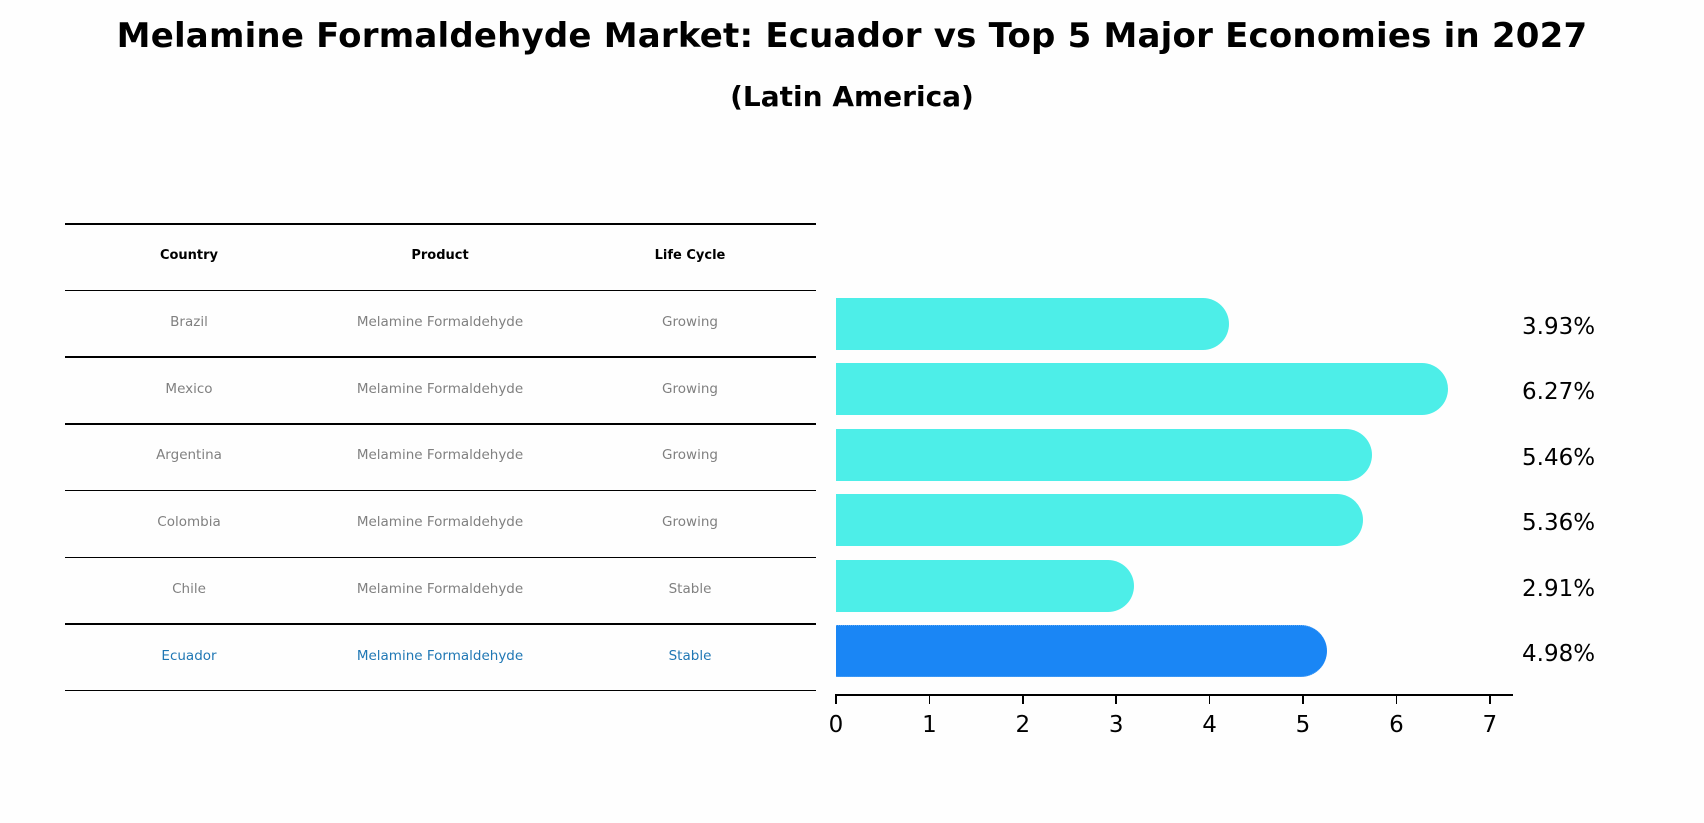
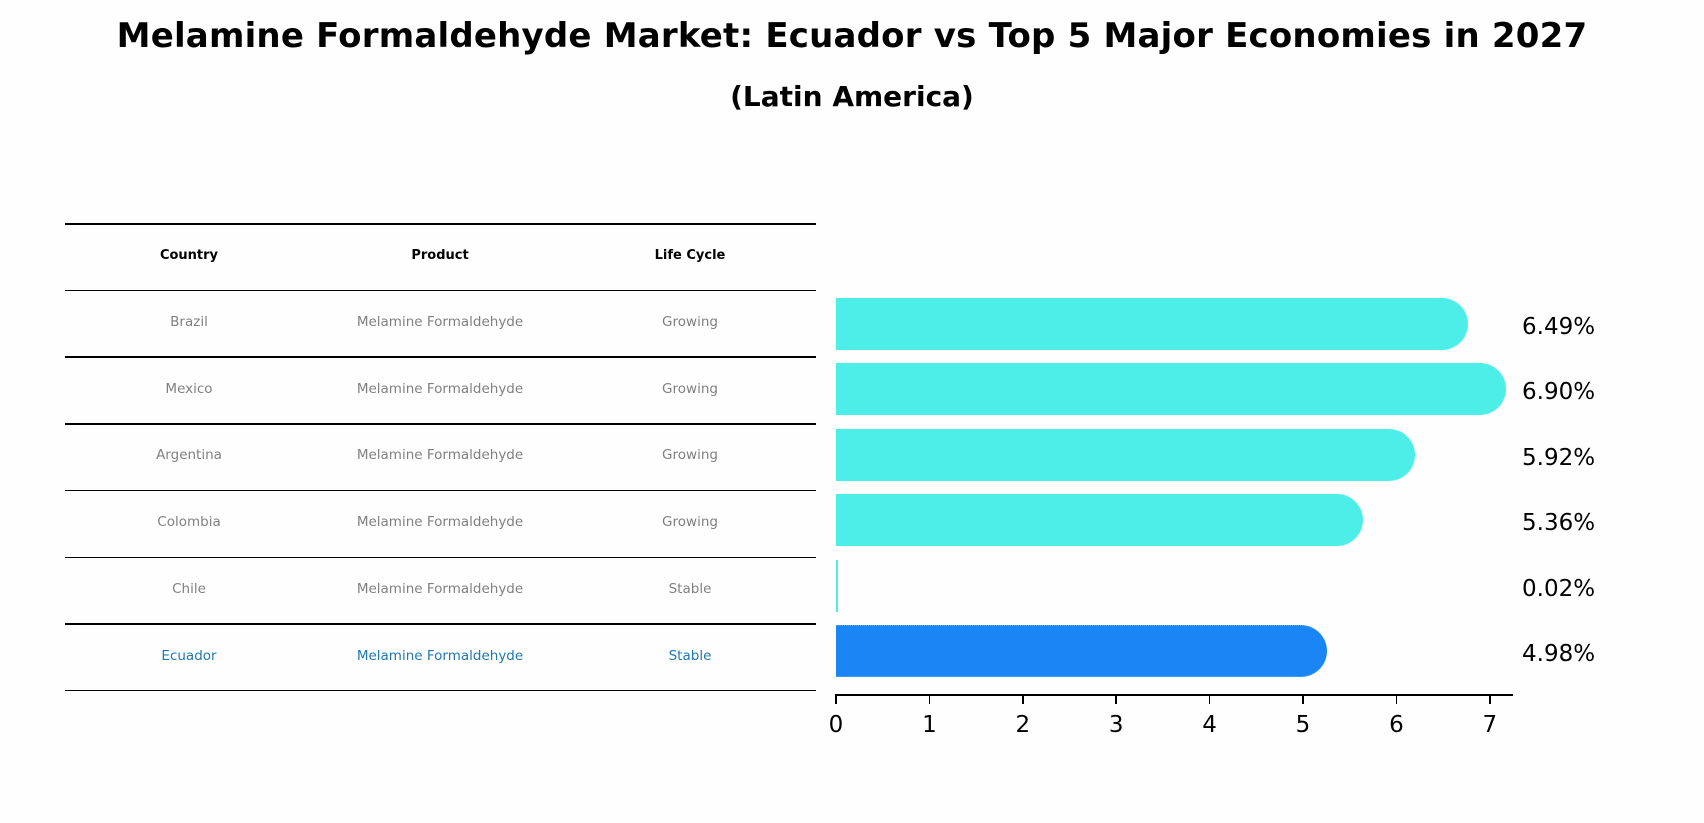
Brazil: 3.93% -> 6.49%
Mexico: 6.27% -> 6.90%
Argentina: 5.46% -> 5.92%
Chile: 2.91% -> 0.02%
